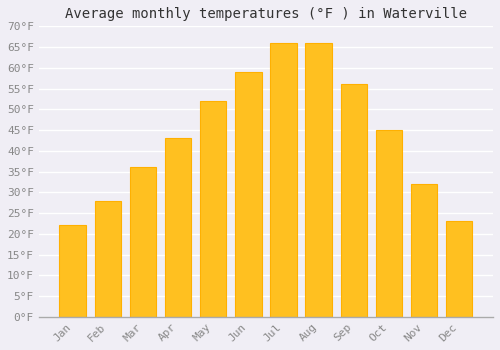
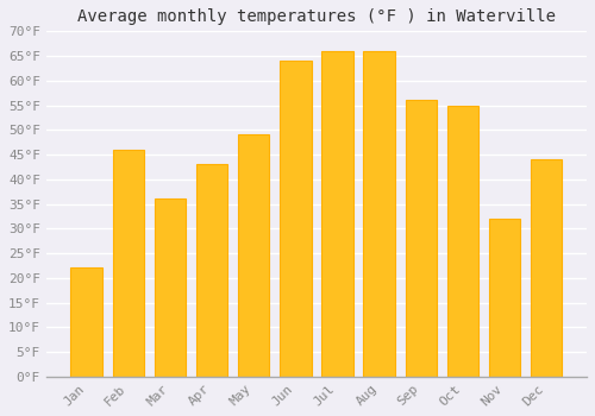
Feb: 28°F -> 46°F
May: 52°F -> 49°F
Jun: 59°F -> 64°F
Oct: 45°F -> 55°F
Dec: 23°F -> 44°F
